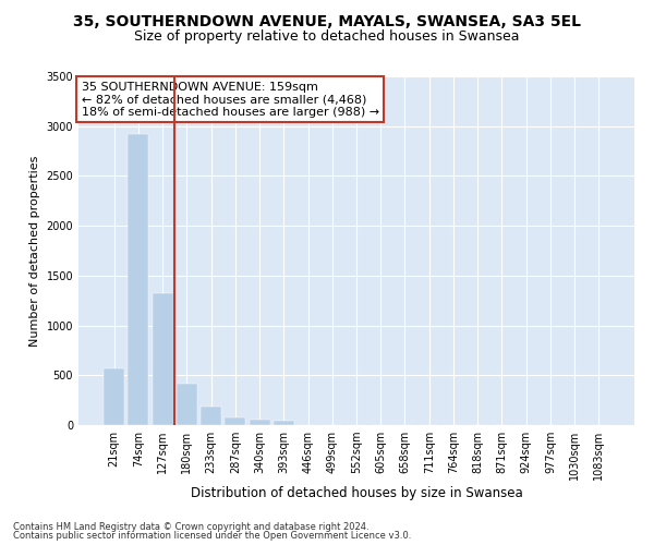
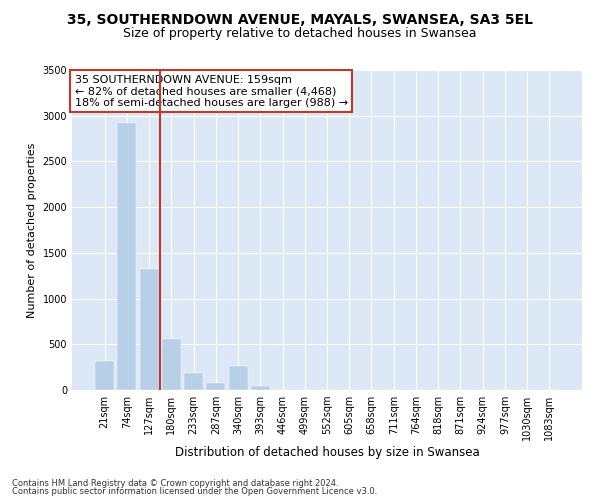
21sqm: 570 -> 320
180sqm: 420 -> 560
340sqm: 50 -> 260
